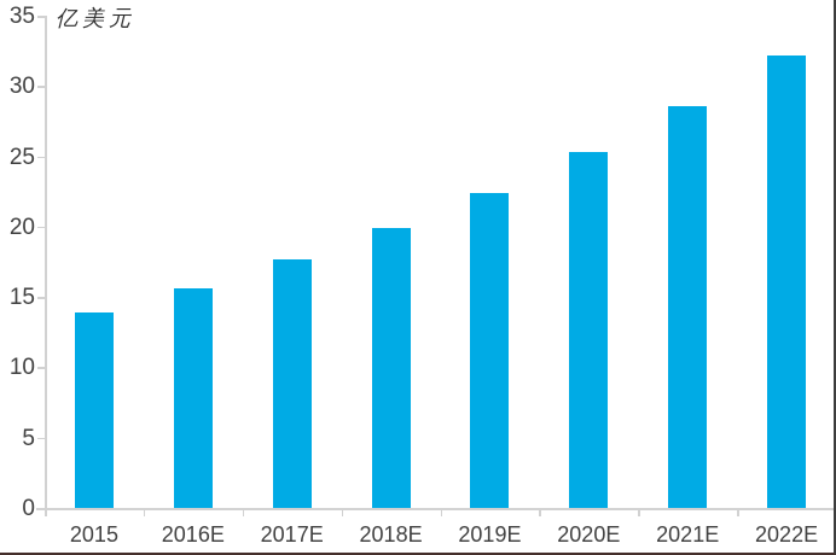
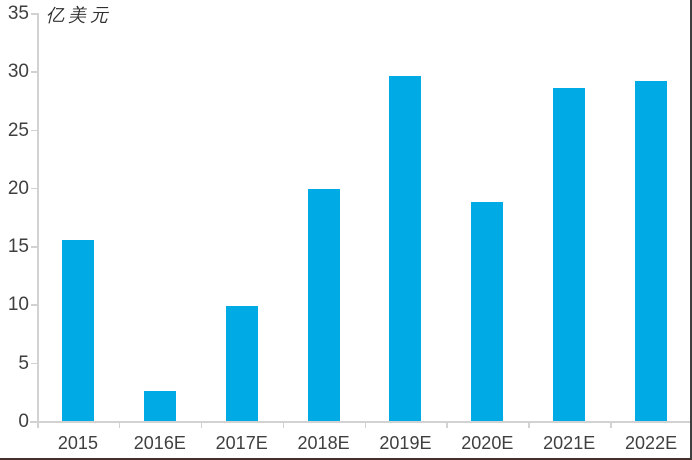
2015: 13.9 -> 15.5
2016E: 15.6 -> 2.6
2017E: 17.7 -> 9.9
2019E: 22.4 -> 29.6
2020E: 25.3 -> 18.8
2022E: 32.2 -> 29.2
